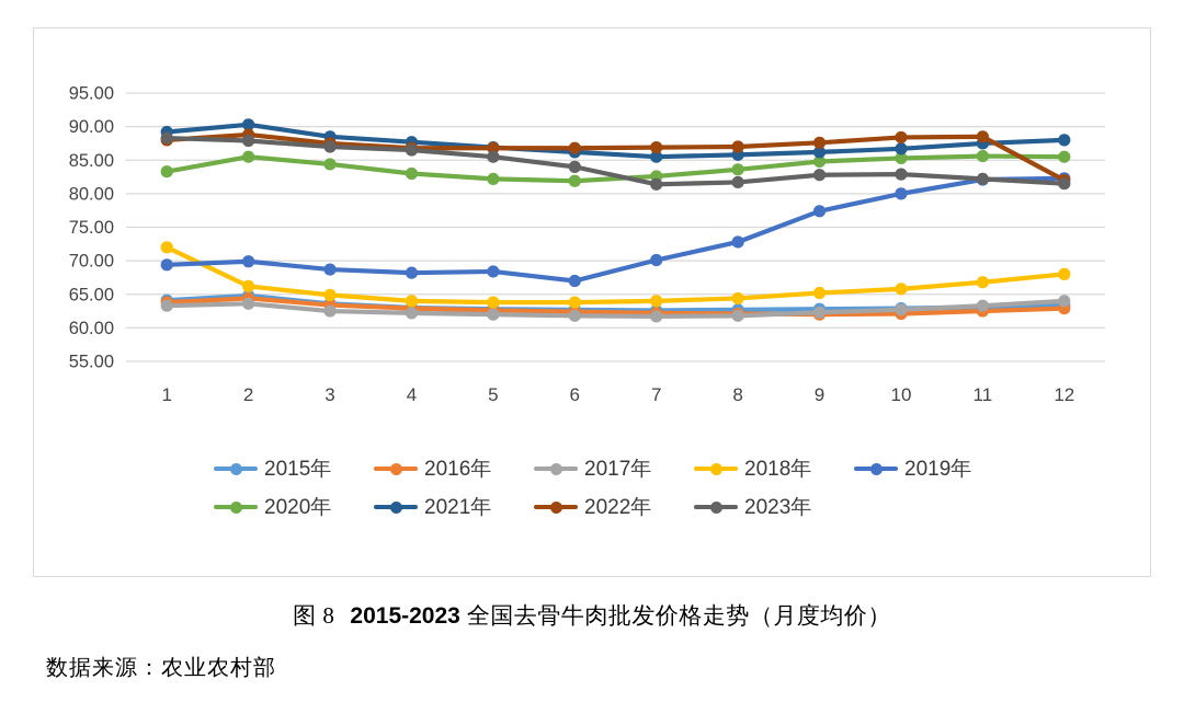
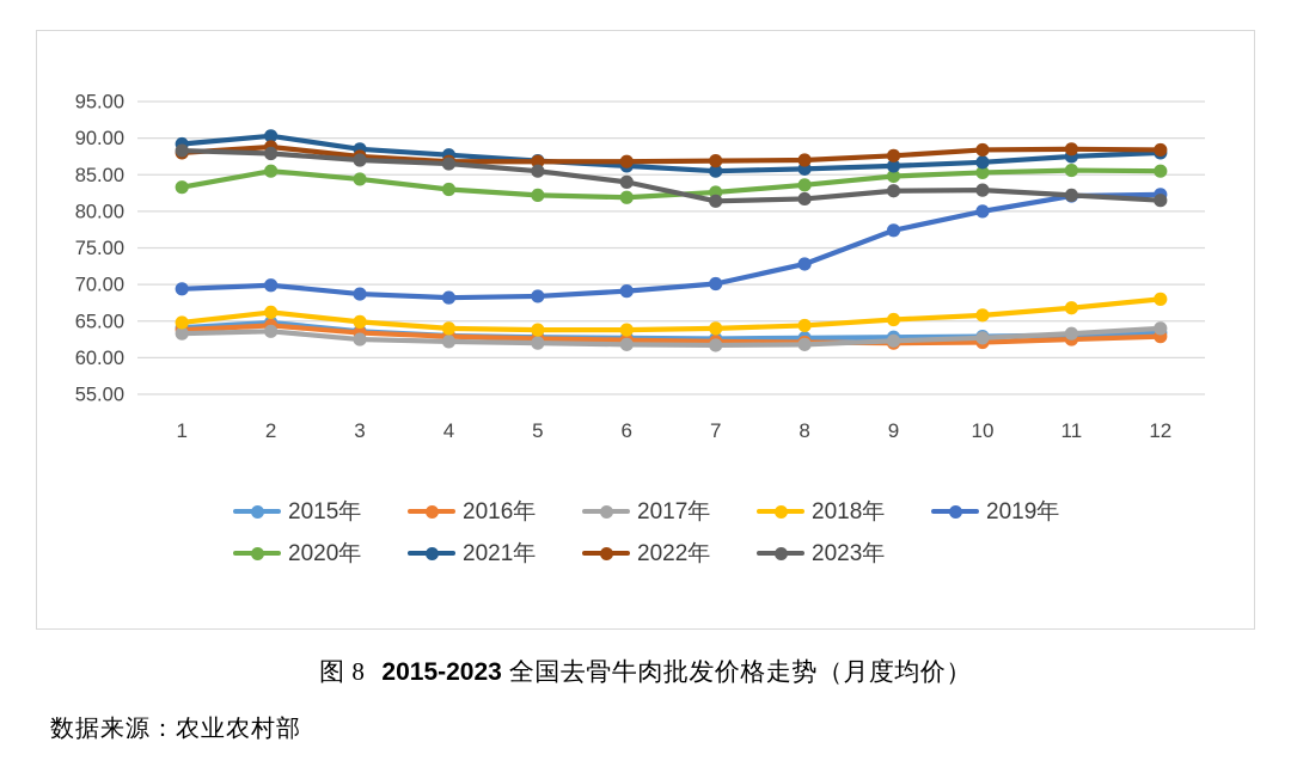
2018年/1: 72 -> 65
2019年/6: 67 -> 69
2022年/12: 82 -> 88
